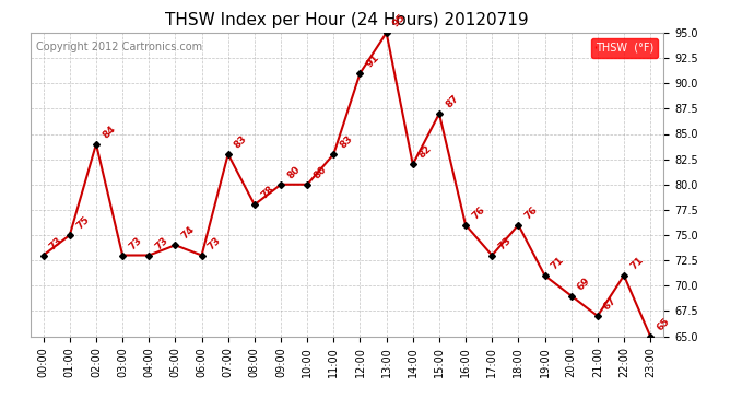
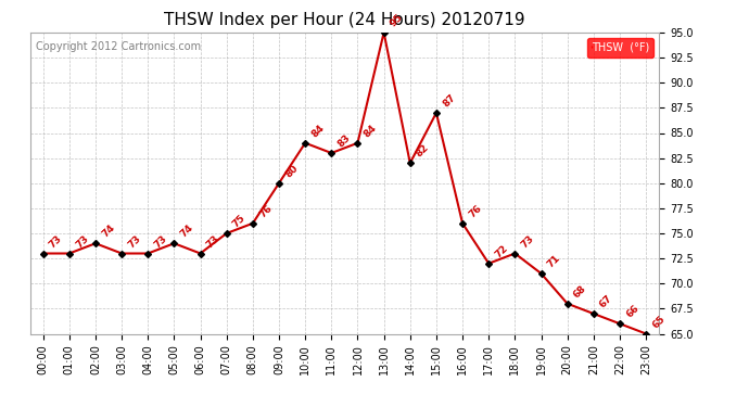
01:00: 75 -> 73
02:00: 84 -> 74
07:00: 83 -> 75
08:00: 78 -> 76
10:00: 80 -> 84
12:00: 91 -> 84
17:00: 73 -> 72
18:00: 76 -> 73
20:00: 69 -> 68
22:00: 71 -> 66
